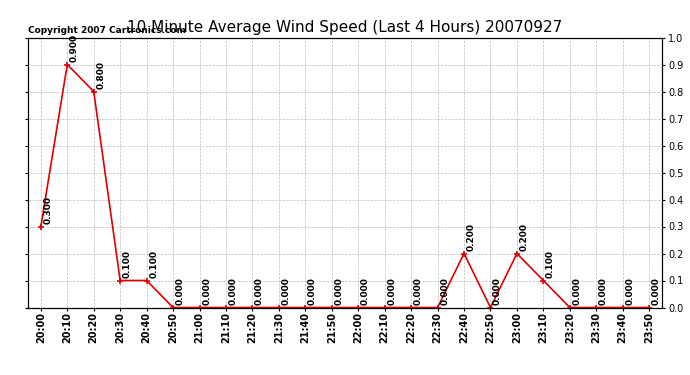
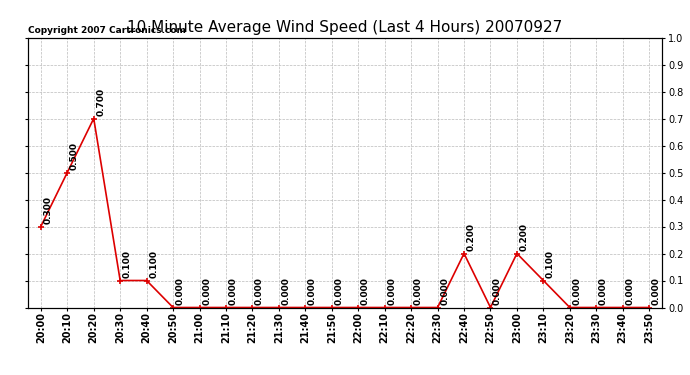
20:10: 0.900 -> 0.500
20:20: 0.800 -> 0.700
